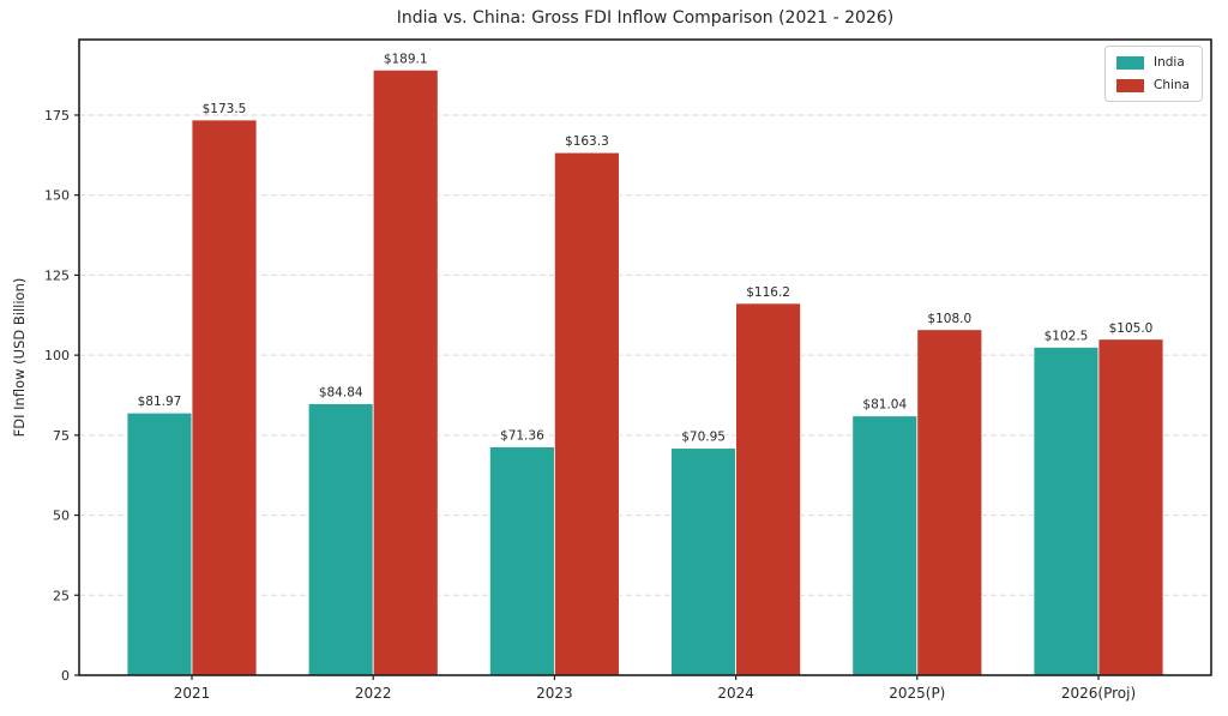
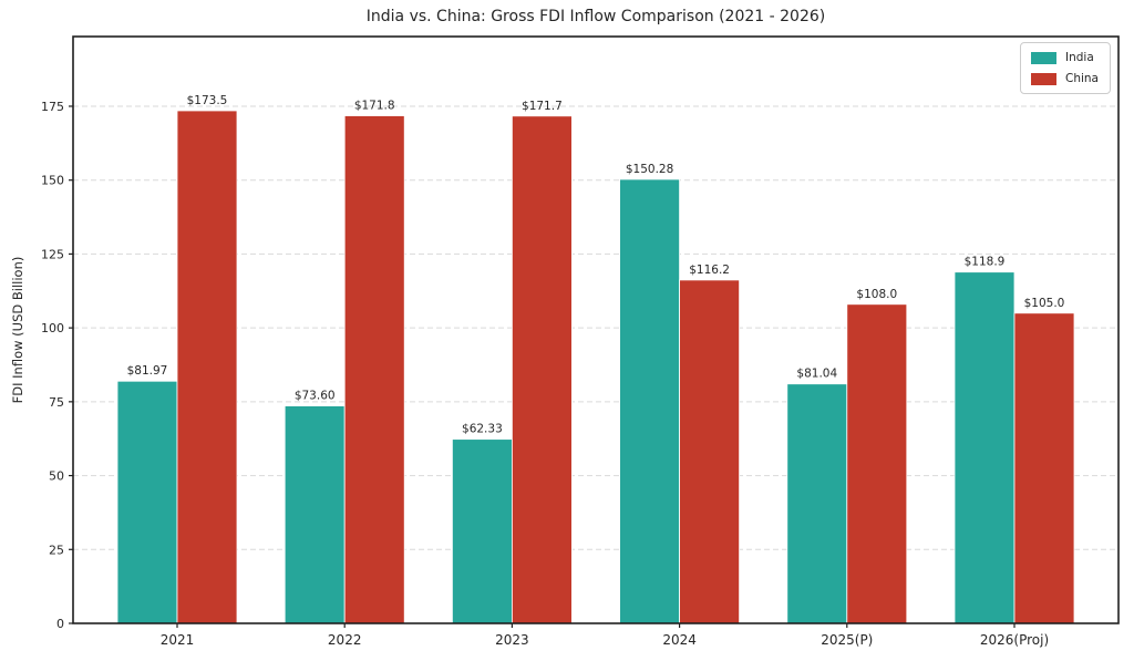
India/2022: $84.84 -> $73.60
China/2022: $189.1 -> $171.8
India/2023: $71.36 -> $62.33
China/2023: $163.3 -> $171.7
India/2024: $70.95 -> $150.28
India/2026(Proj): $102.5 -> $118.9
